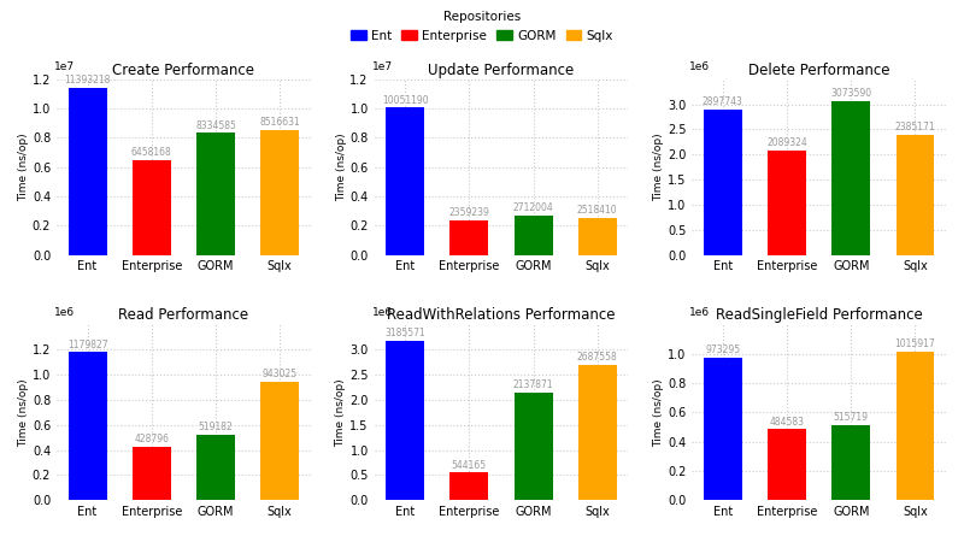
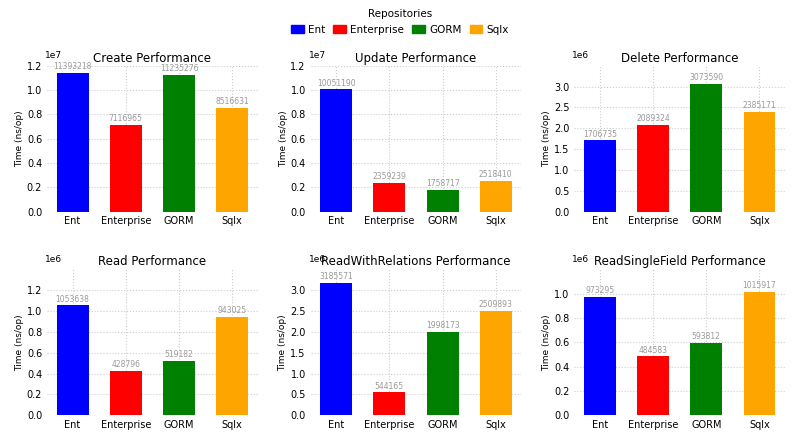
Create Performance/Enterprise: 6458168 -> 7116965
Create Performance/GORM: 8334585 -> 11235276
Update Performance/GORM: 2712004 -> 1758717
Delete Performance/Ent: 2897743 -> 1706735
Read Performance/Ent: 1179827 -> 1053638
ReadWithRelations Performance/GORM: 2137871 -> 1998173
ReadWithRelations Performance/Sqlx: 2687558 -> 2509893
ReadSingleField Performance/GORM: 515719 -> 593812
